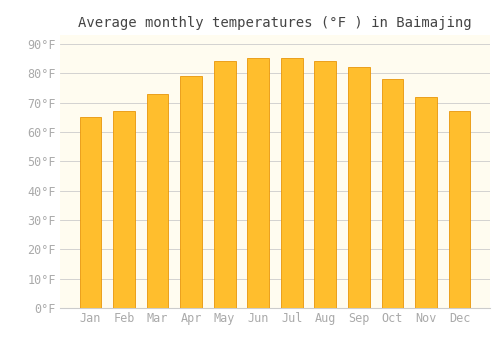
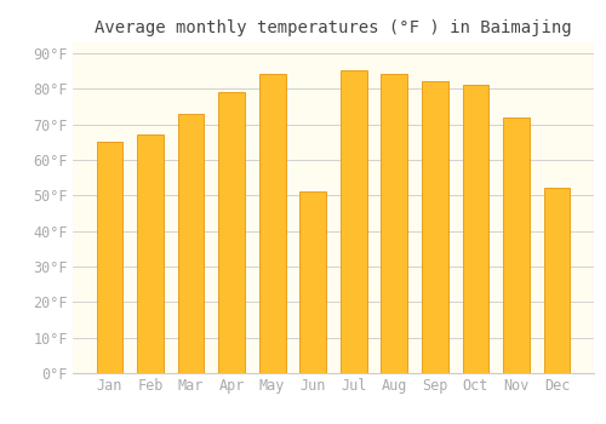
Jun: 85°F -> 51°F
Oct: 78°F -> 81°F
Dec: 67°F -> 52°F
